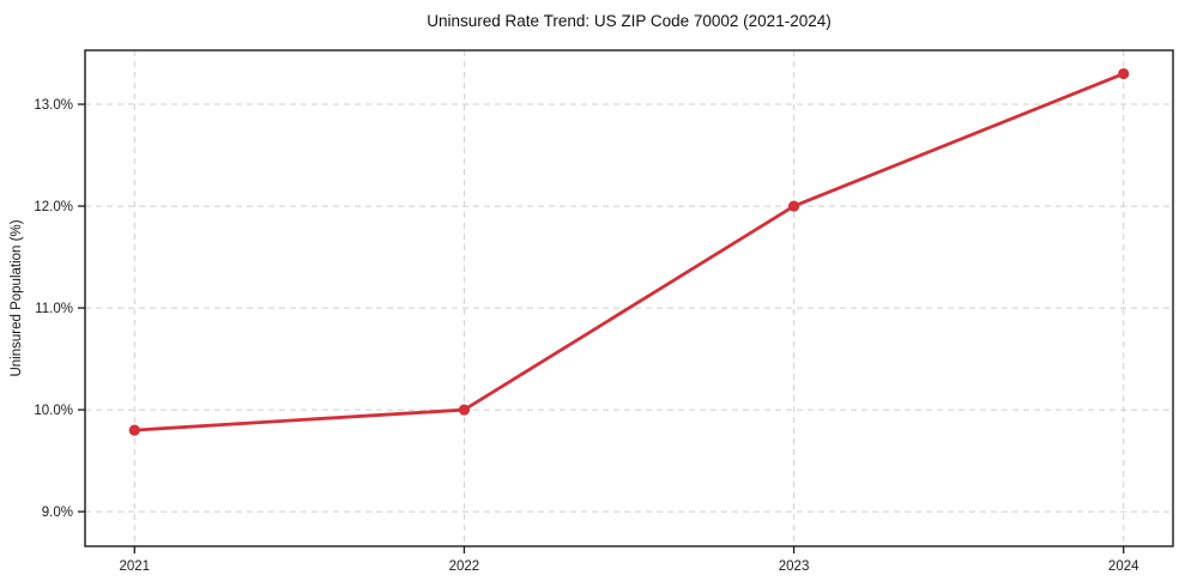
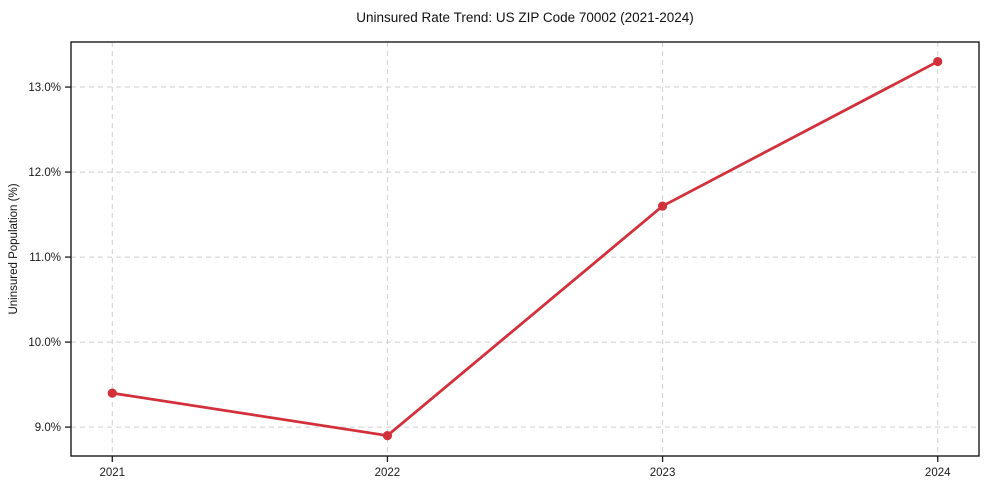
2021: 9.8% -> 9.4%
2022: 10.0% -> 8.9%
2023: 12.0% -> 11.6%
